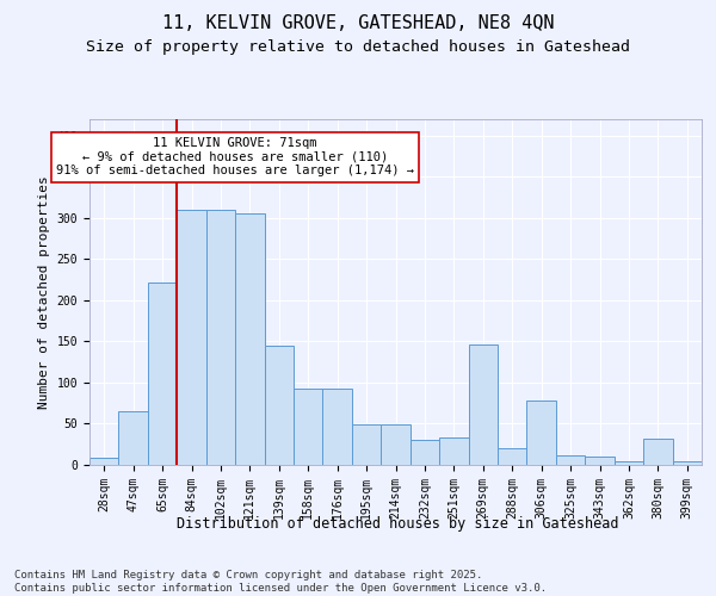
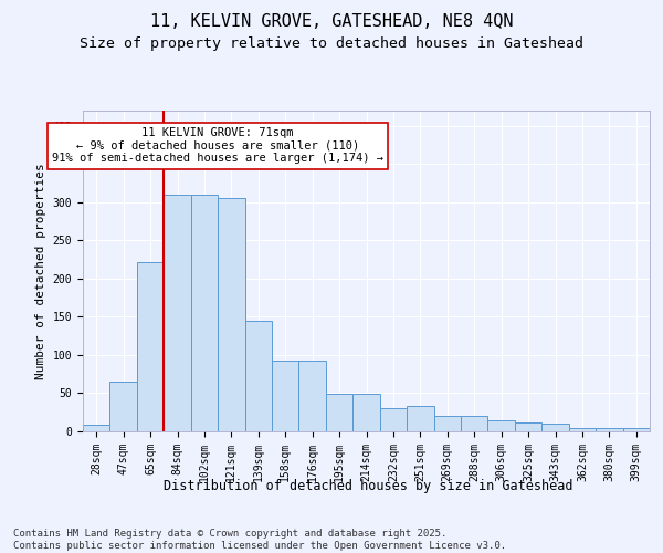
269sqm: 146 -> 20
306sqm: 78 -> 14
380sqm: 32 -> 5
